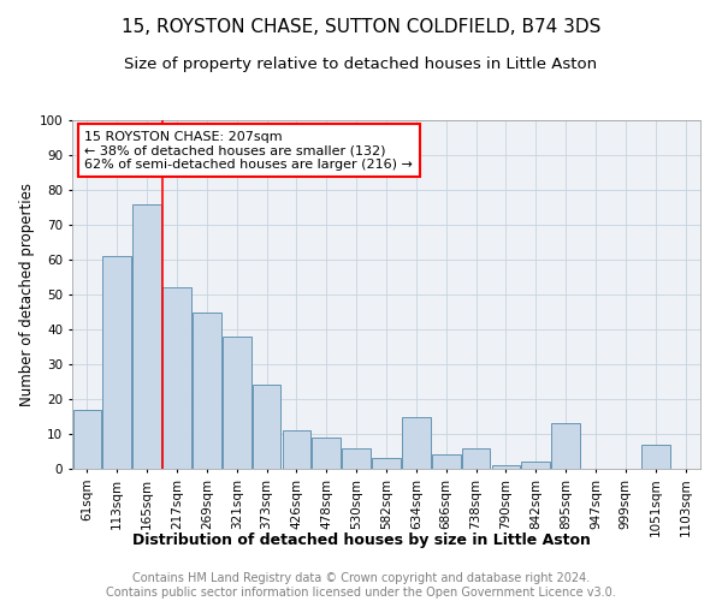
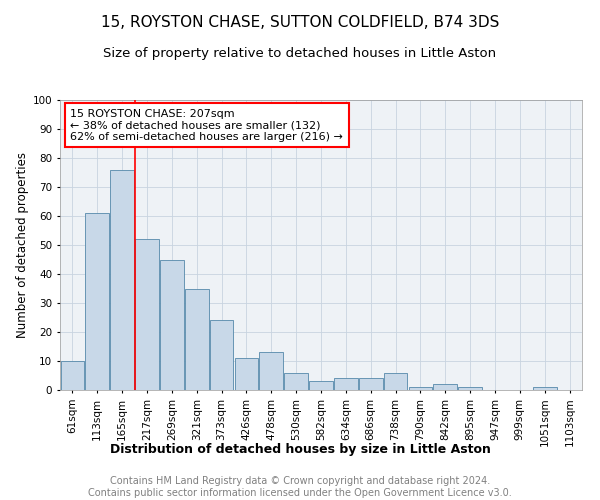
61sqm: 17 -> 10
321sqm: 38 -> 35
478sqm: 9 -> 13
634sqm: 15 -> 4
895sqm: 13 -> 1
1051sqm: 7 -> 1
